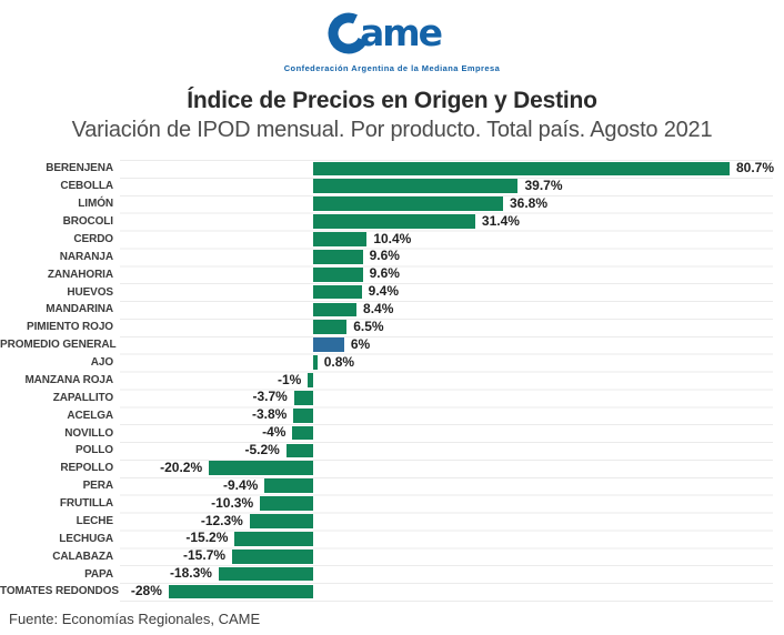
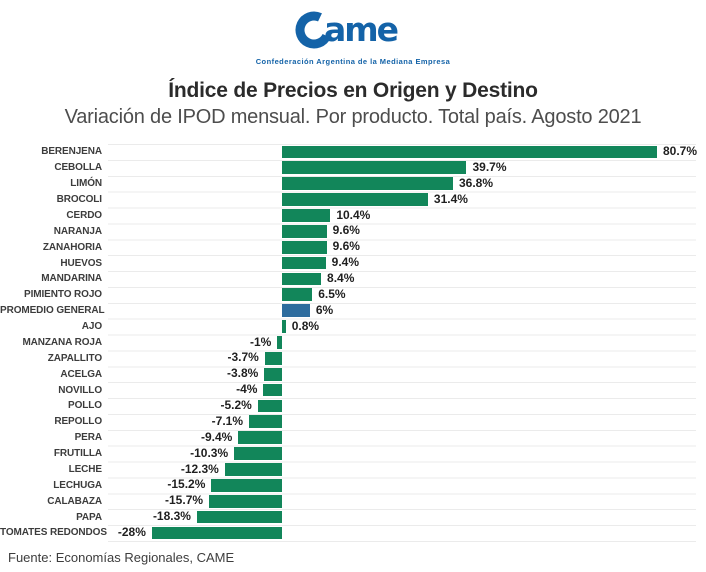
REPOLLO: -20.2% -> -7.1%
